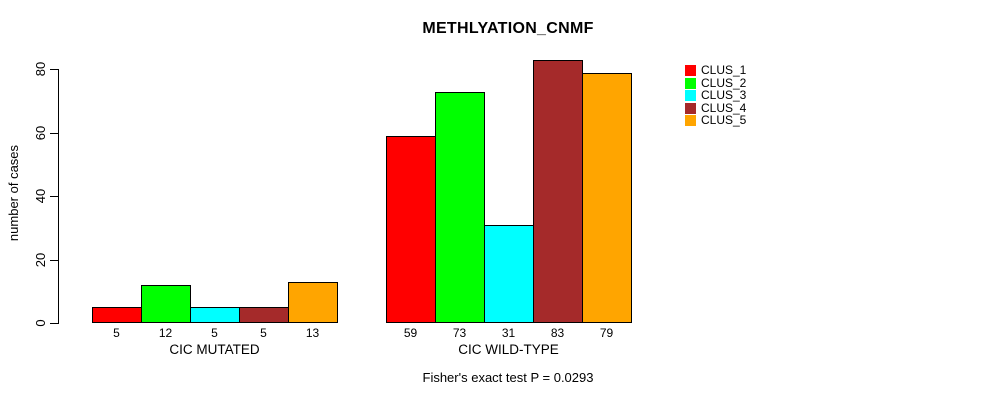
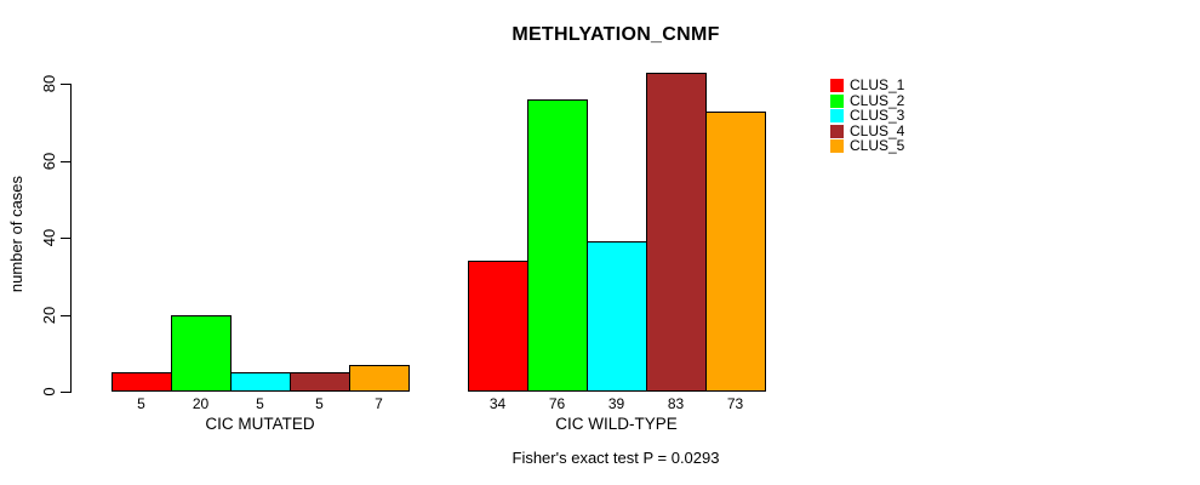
CLUS_2/CIC MUTATED: 12 -> 20
CLUS_5/CIC MUTATED: 13 -> 7
CLUS_1/CIC WILD-TYPE: 59 -> 34
CLUS_2/CIC WILD-TYPE: 73 -> 76
CLUS_3/CIC WILD-TYPE: 31 -> 39
CLUS_5/CIC WILD-TYPE: 79 -> 73
